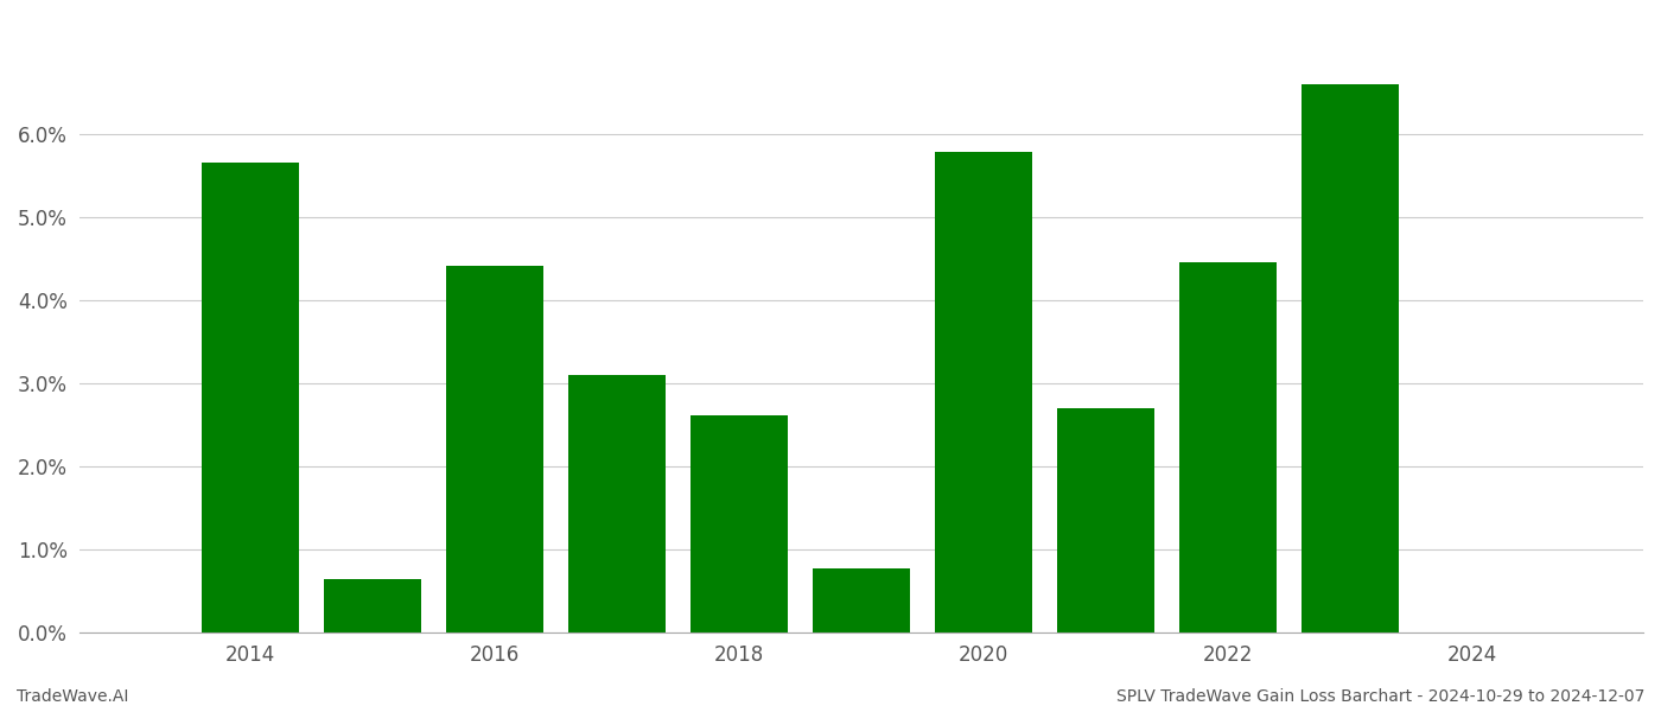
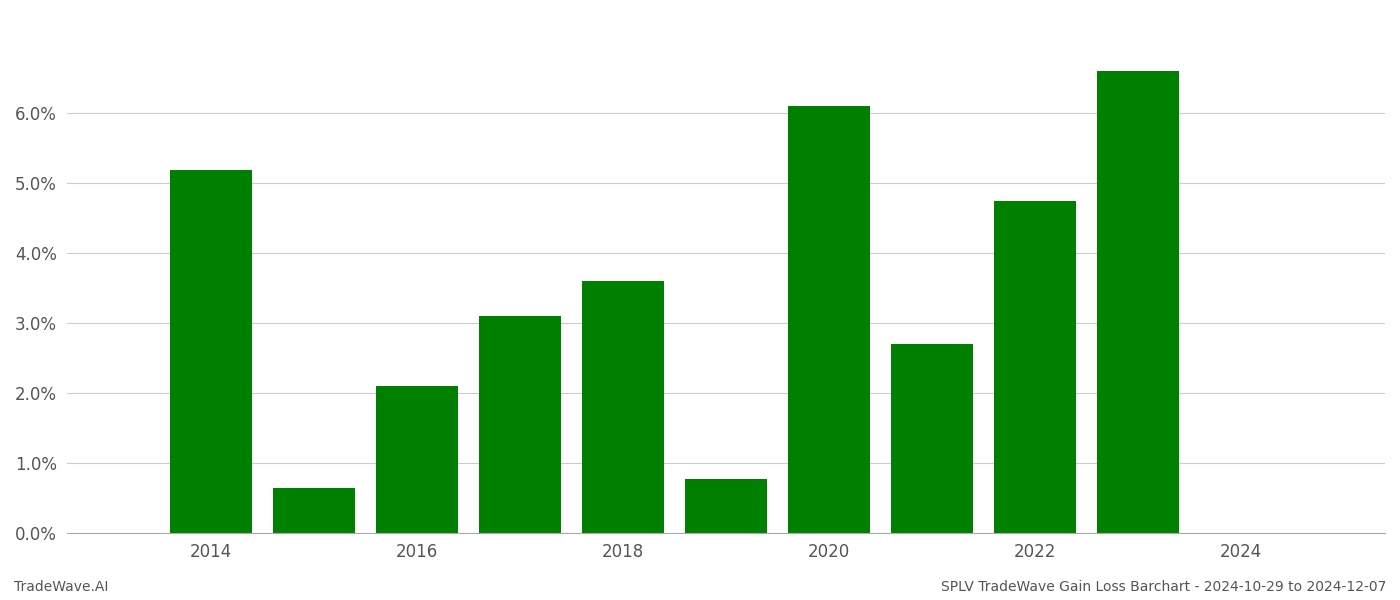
2014: 5.66% -> 5.19%
2016: 4.42% -> 2.10%
2018: 2.62% -> 3.60%
2020: 5.78% -> 6.10%
2022: 4.46% -> 4.75%
